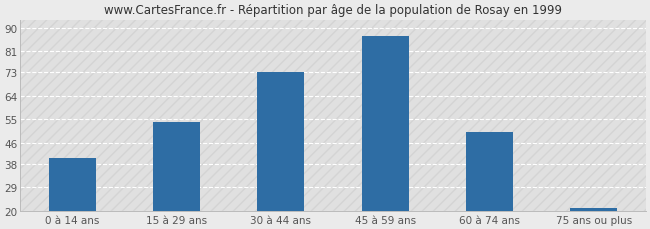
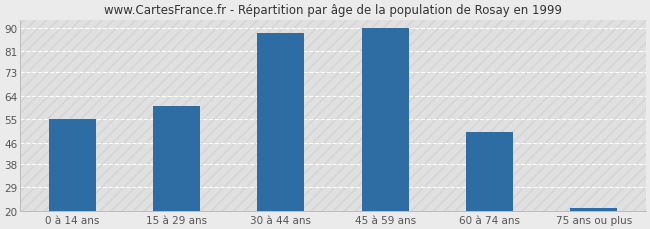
0 à 14 ans: 40 -> 55
15 à 29 ans: 54 -> 60
30 à 44 ans: 73 -> 88
45 à 59 ans: 87 -> 90
